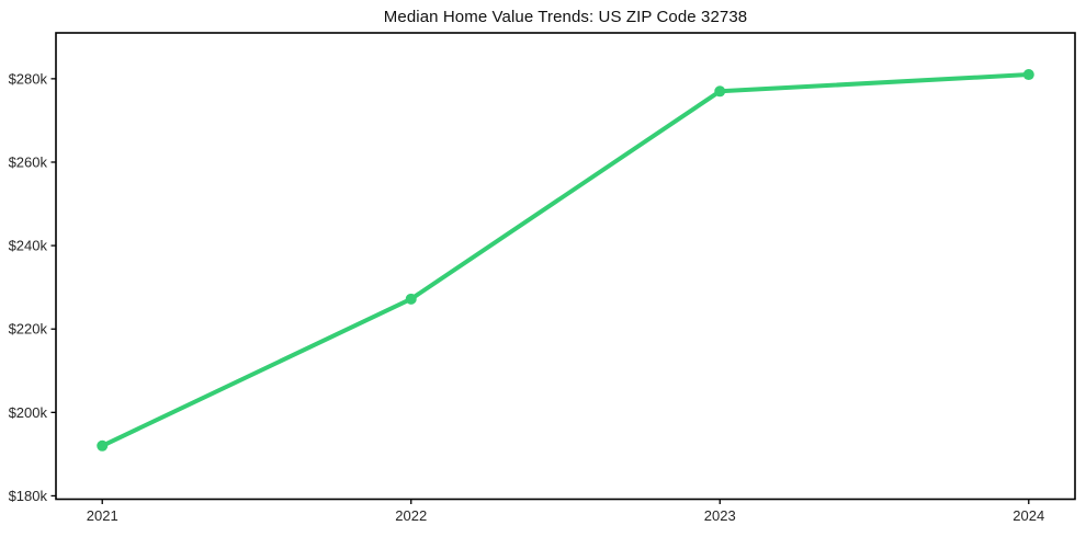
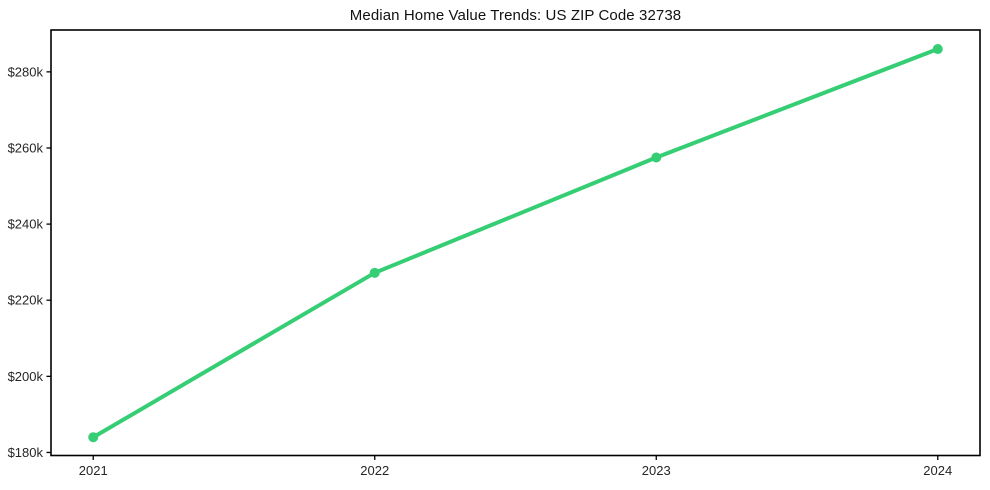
2021: $192k -> $184k
2023: $277k -> $258k
2024: $281k -> $286k
